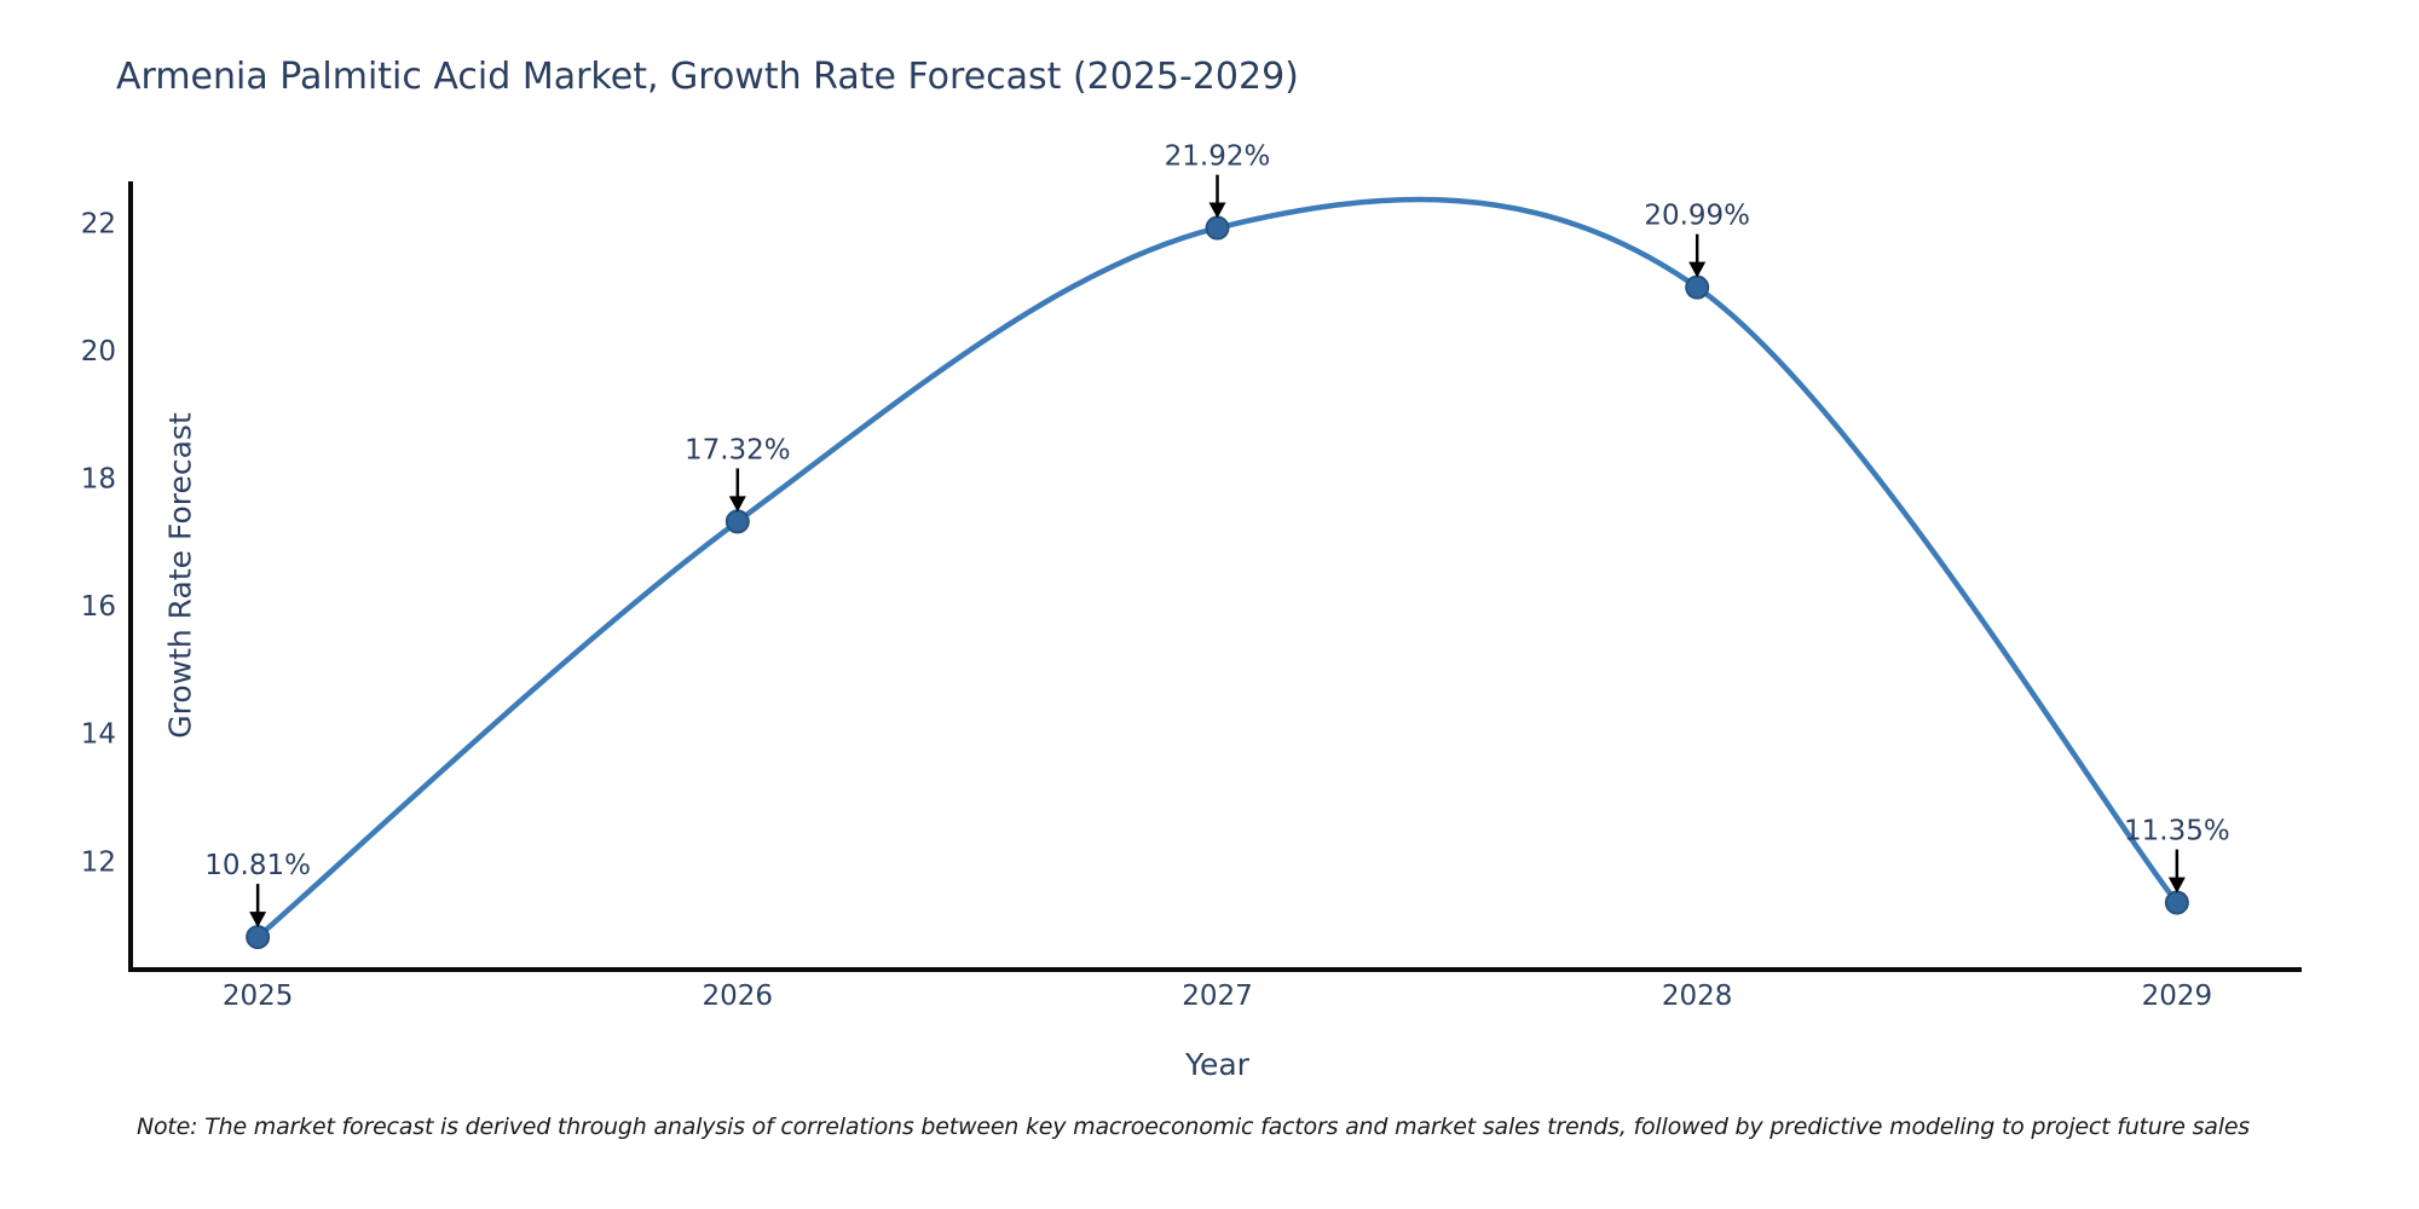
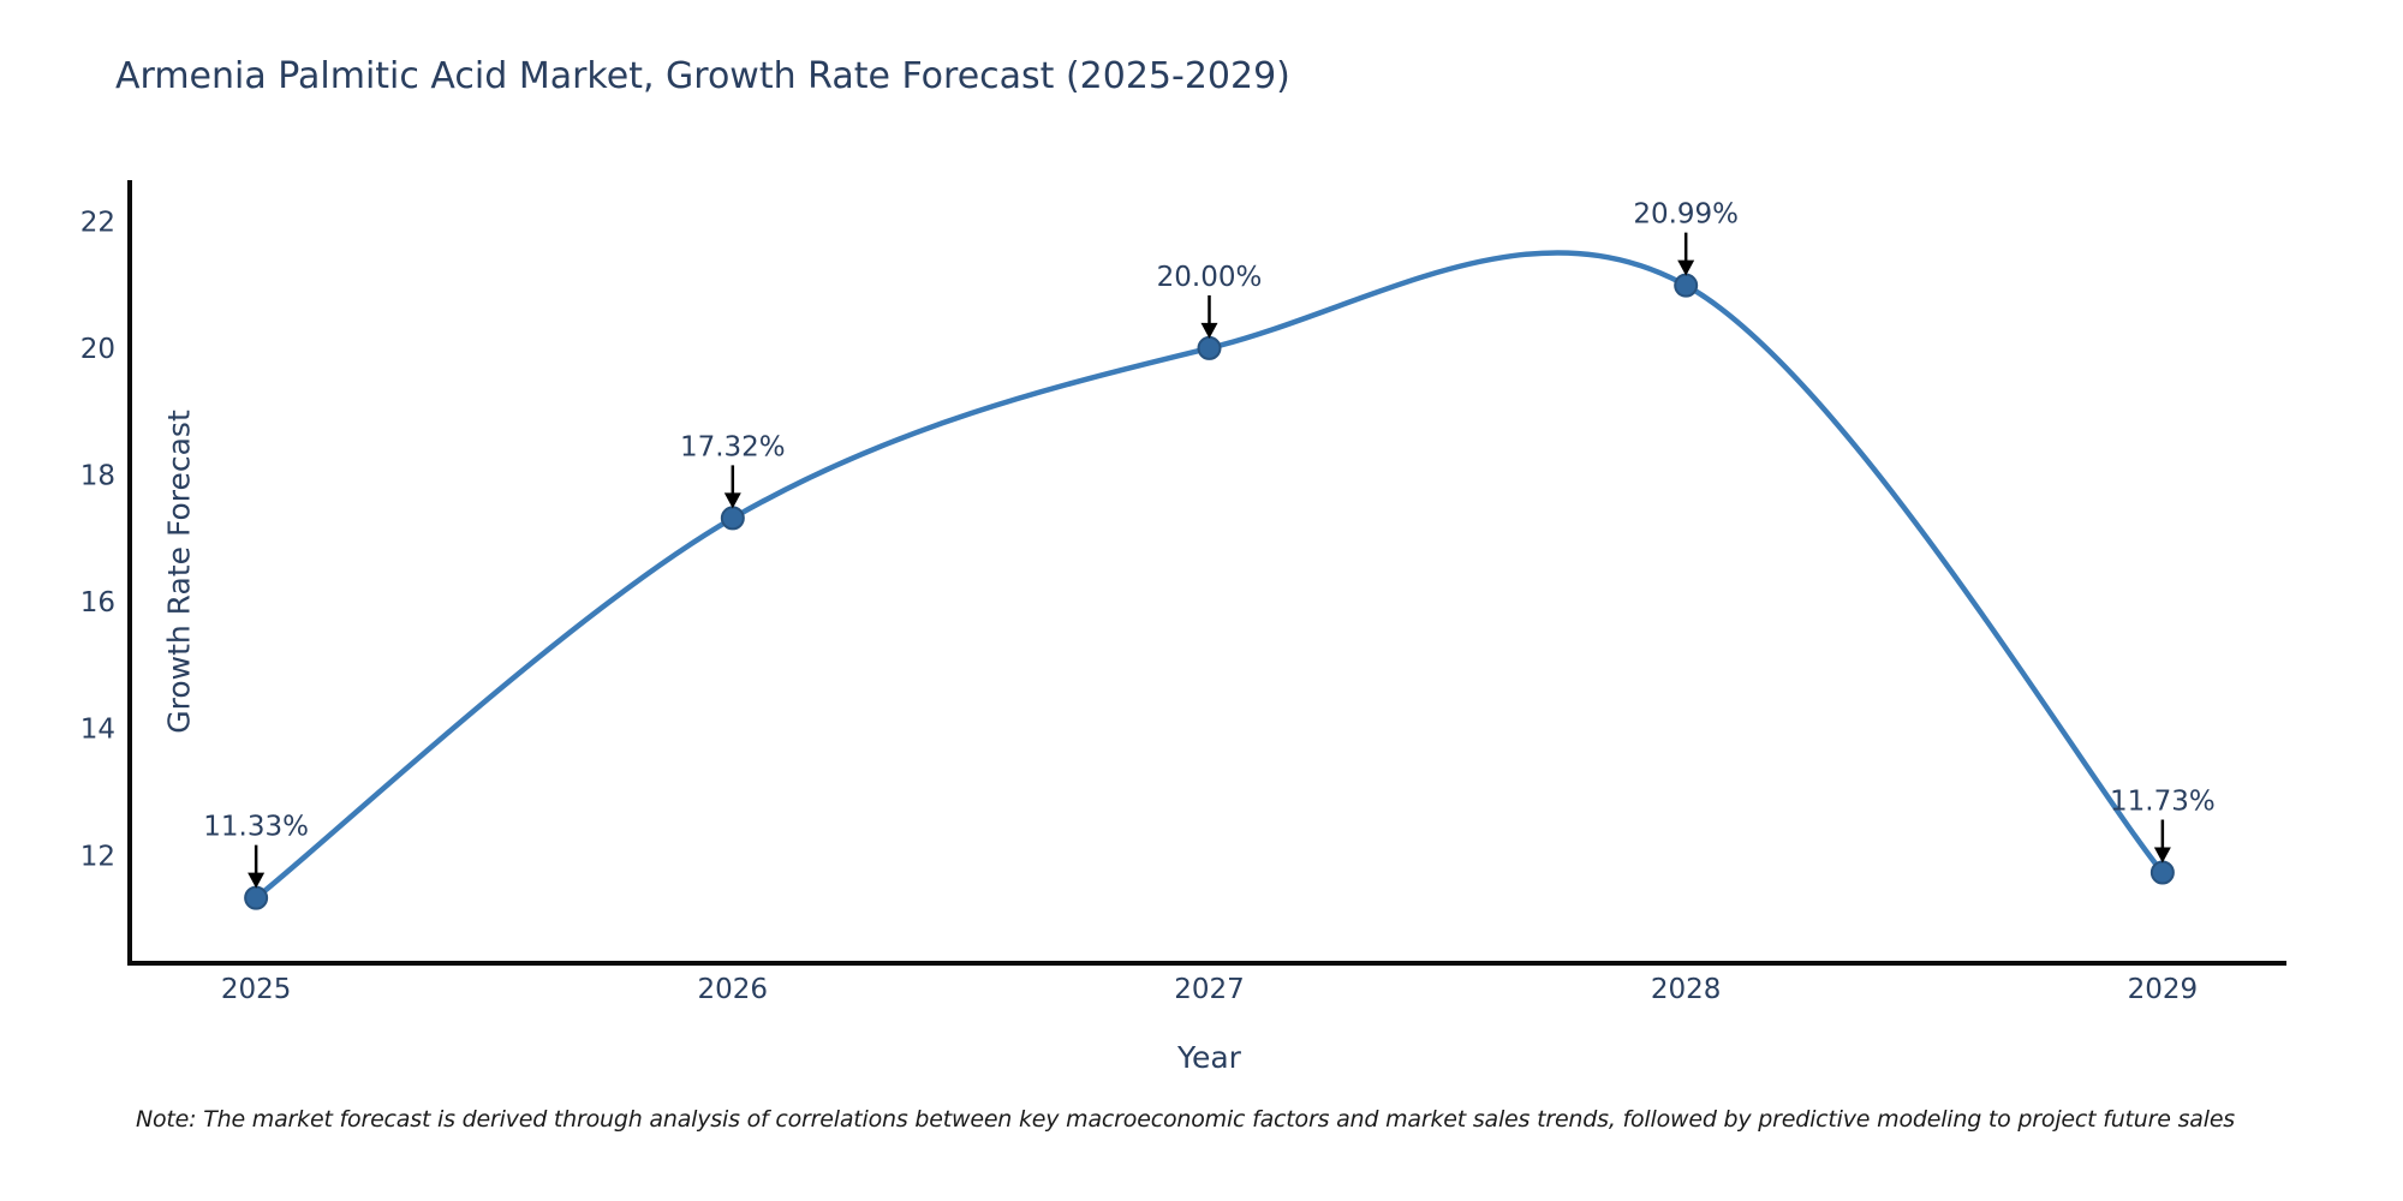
2025: 10.81% -> 11.33%
2027: 21.92% -> 20.00%
2029: 11.35% -> 11.73%
